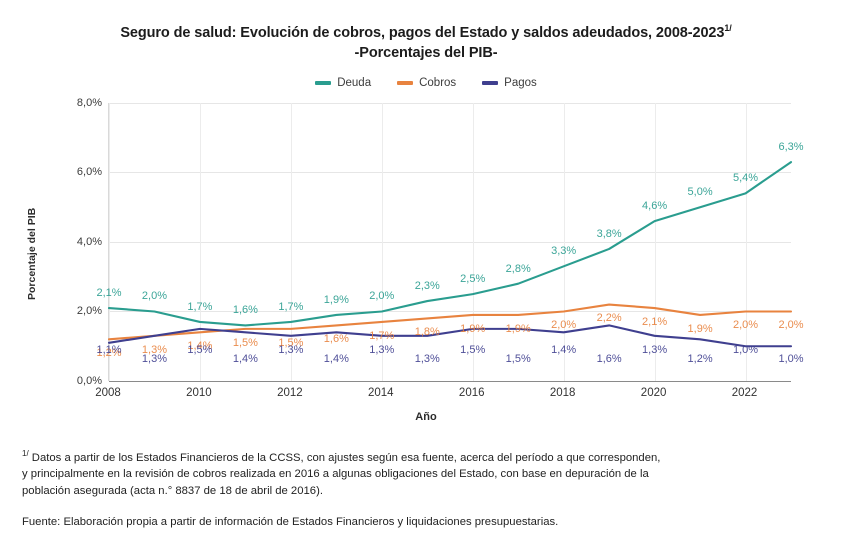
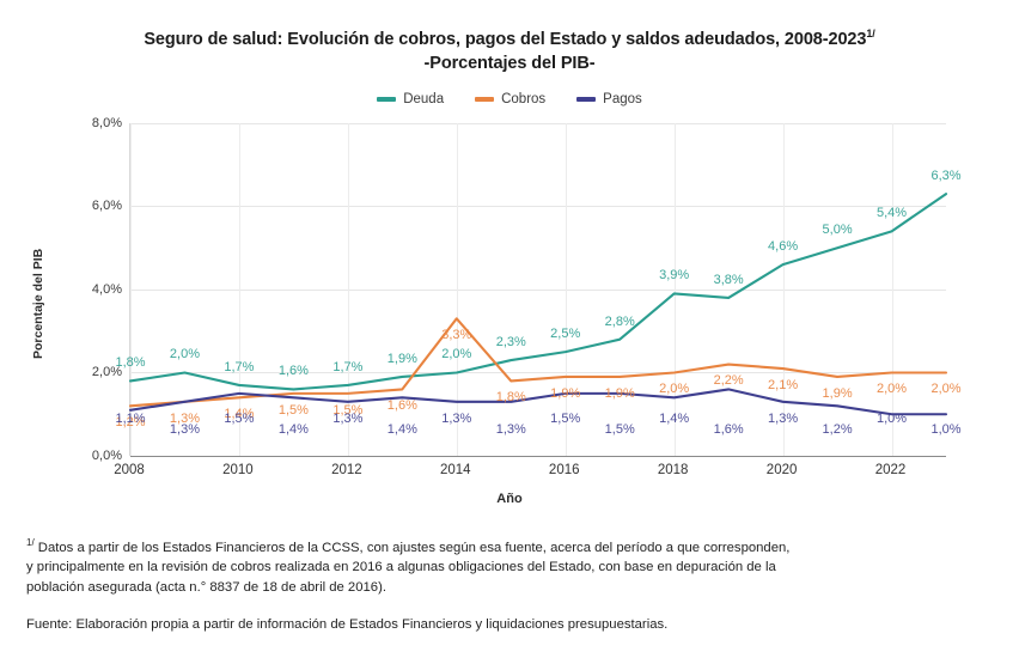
Deuda/2008: 2,1% -> 1,8%
Cobros/2014: 1,7% -> 3,3%
Deuda/2018: 3,3% -> 3,9%
